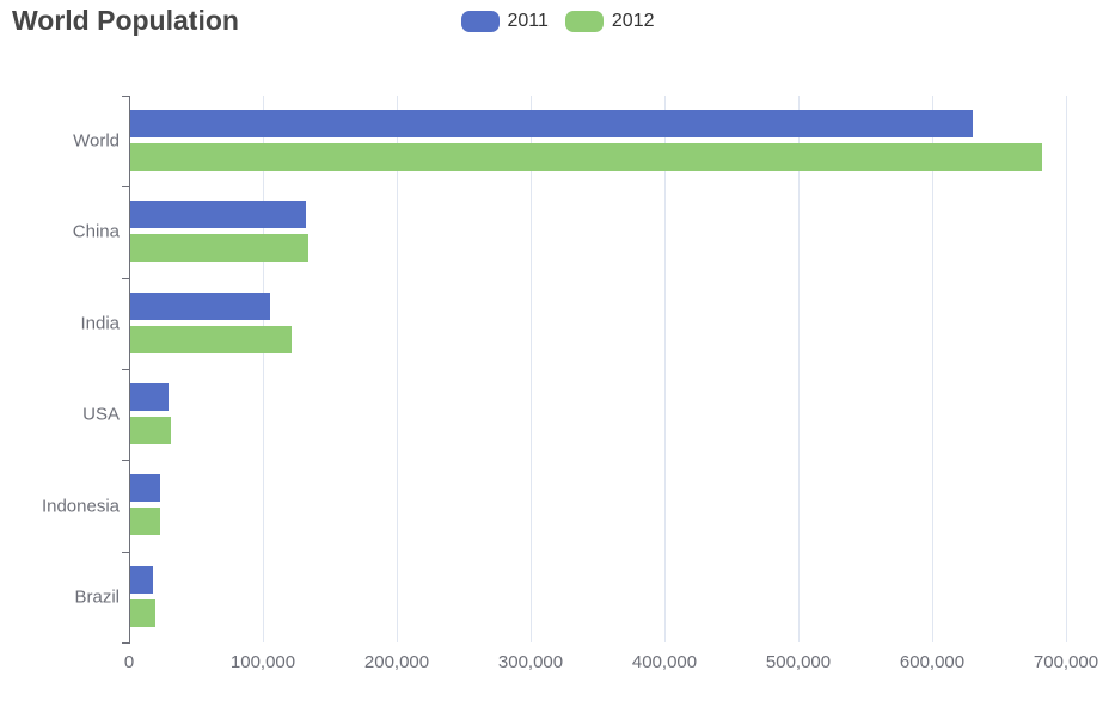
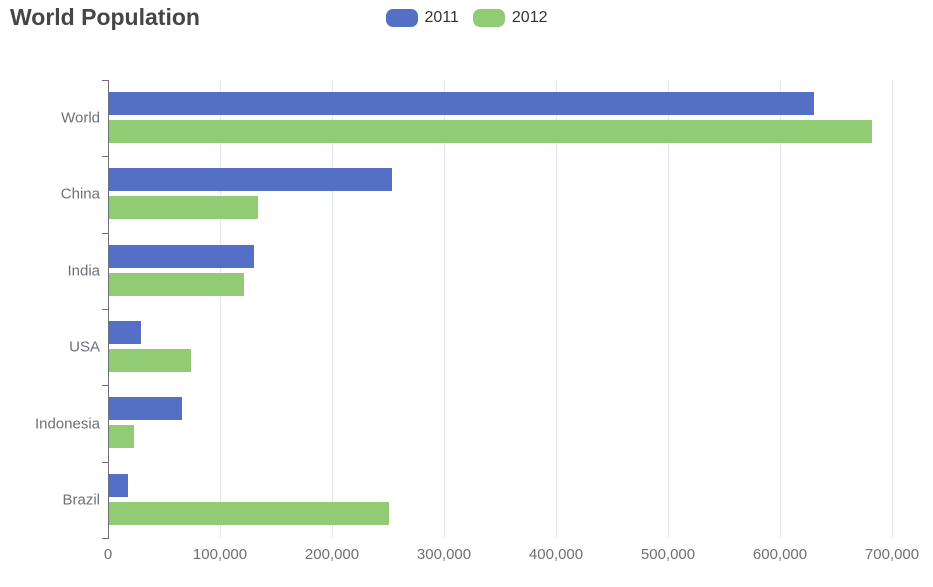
2011/China: 132000 -> 254000
2011/India: 105000 -> 130000
2012/USA: 31000 -> 74000
2011/Indonesia: 23000 -> 66000
2012/Brazil: 19000 -> 251000
